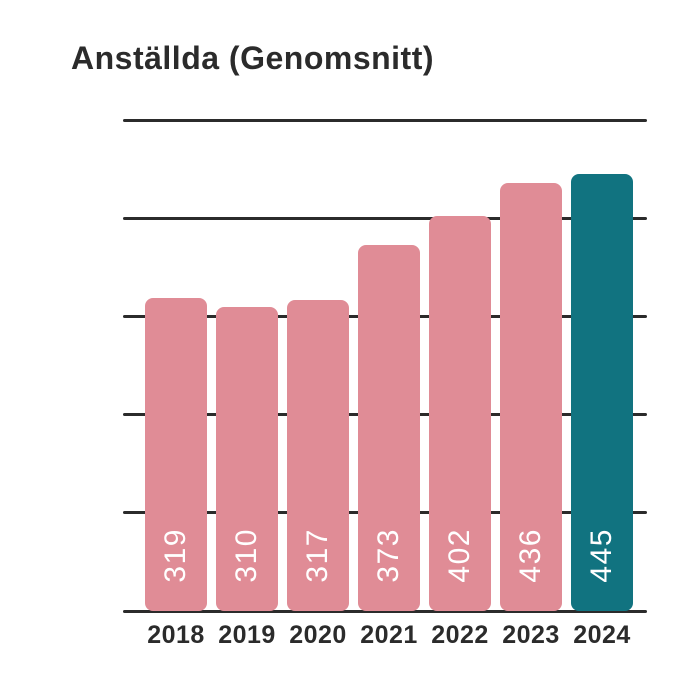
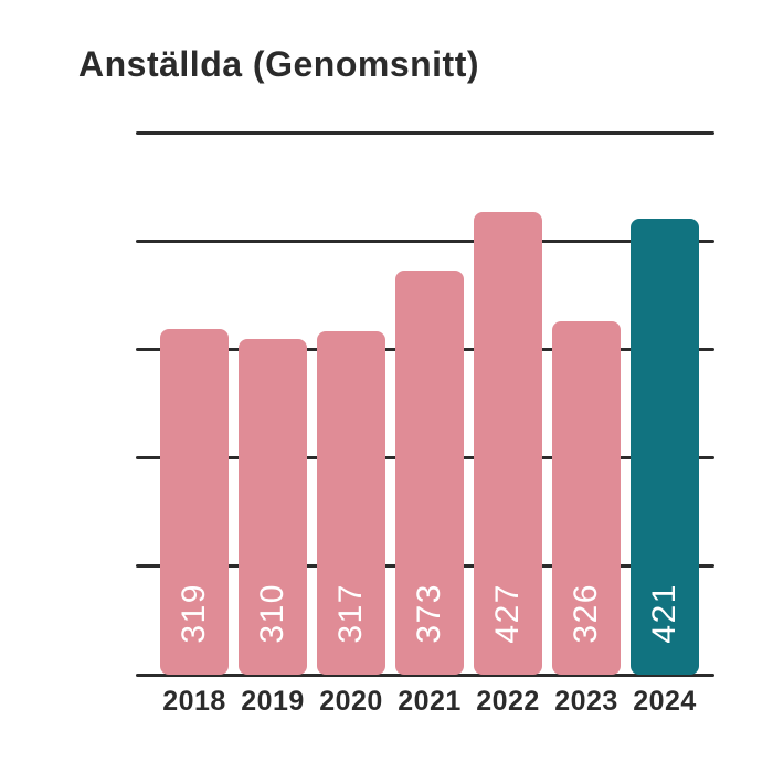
2022: 402 -> 427
2023: 436 -> 326
2024: 445 -> 421
